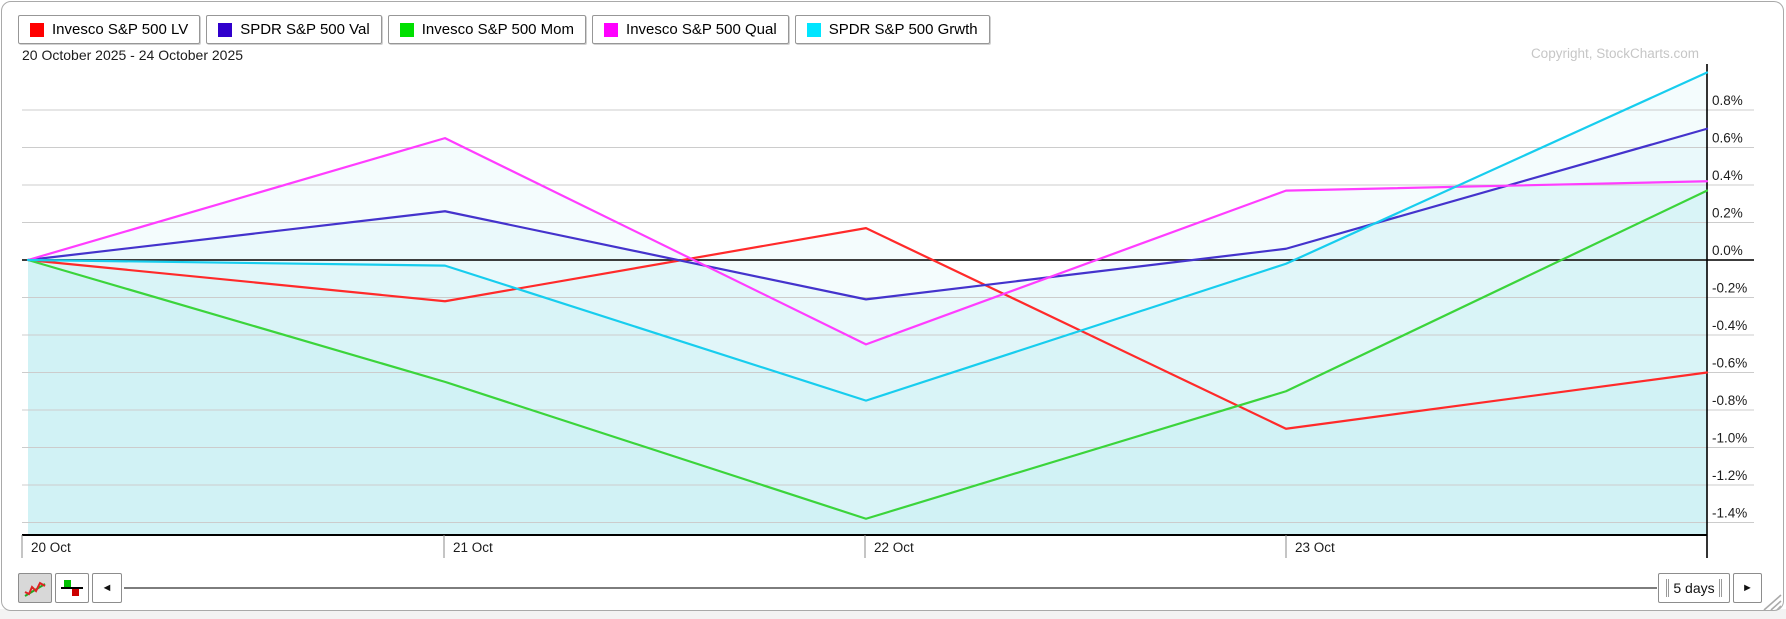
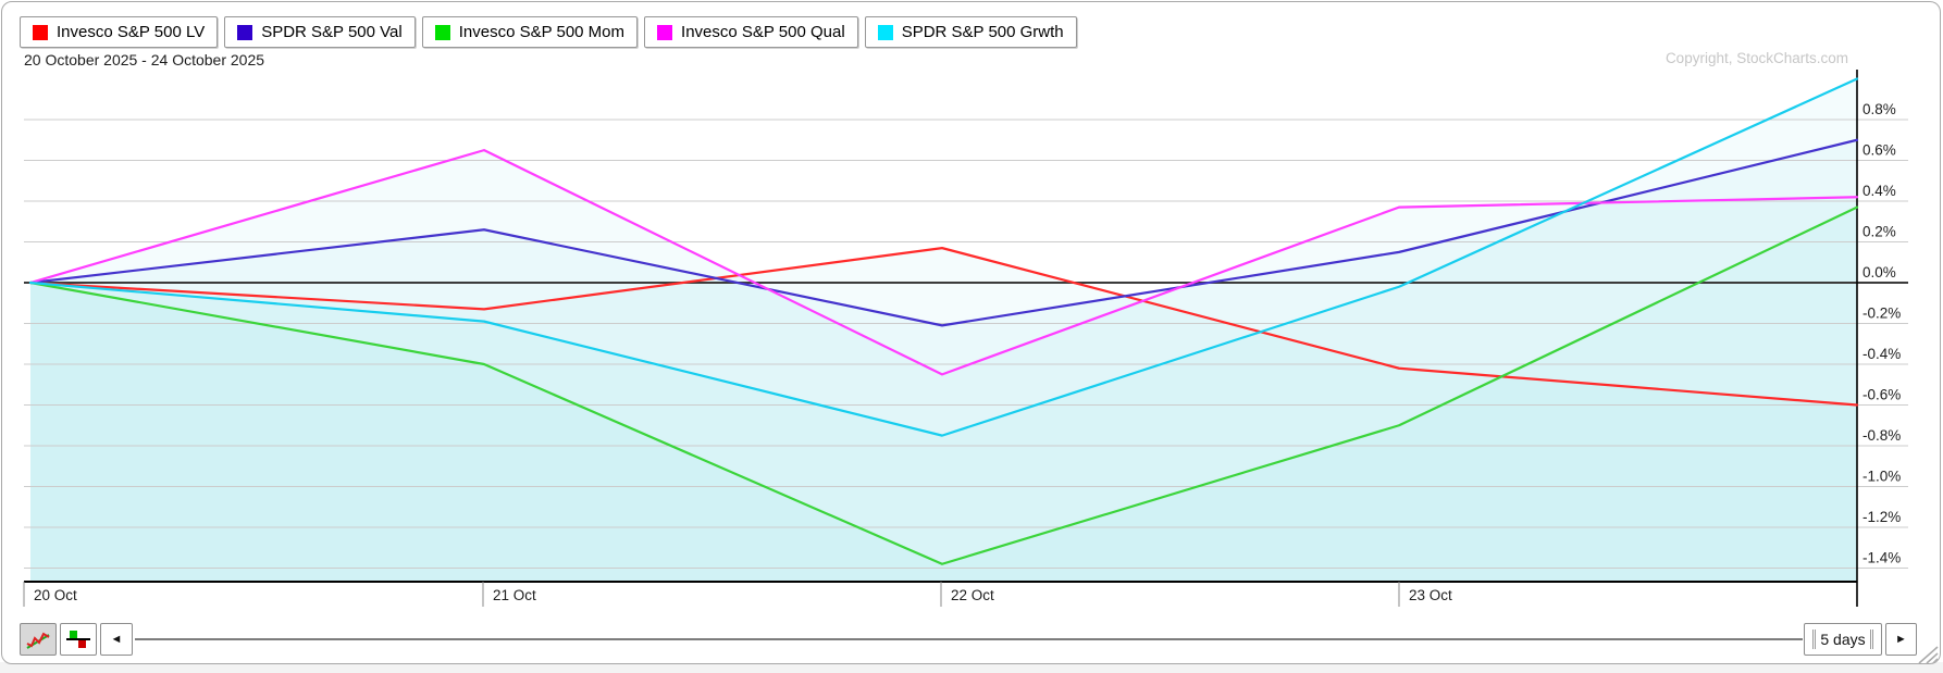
Invesco S&P 500 LV/21 Oct: -0.22% -> -0.13%
Invesco S&P 500 Mom/21 Oct: -0.65% -> -0.40%
SPDR S&P 500 Grwth/21 Oct: -0.03% -> -0.19%
Invesco S&P 500 LV/23 Oct: -0.90% -> -0.42%
SPDR S&P 500 Val/23 Oct: 0.06% -> 0.15%
